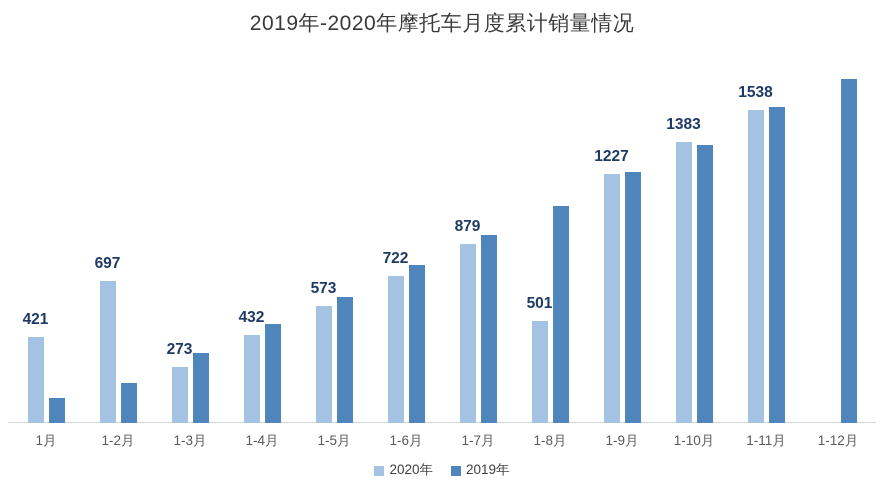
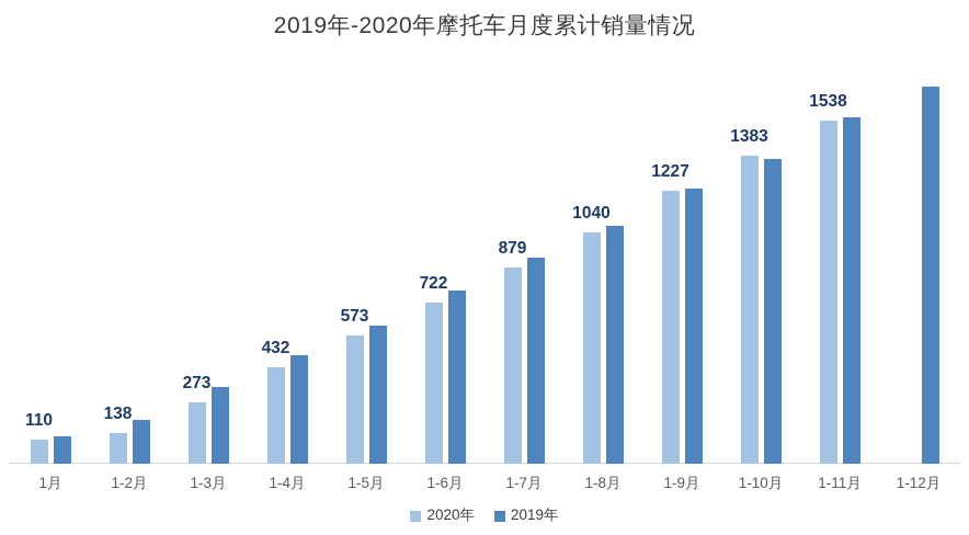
2020年/1月: 421 -> 110
2020年/1-2月: 697 -> 138
2020年/1-8月: 501 -> 1040
